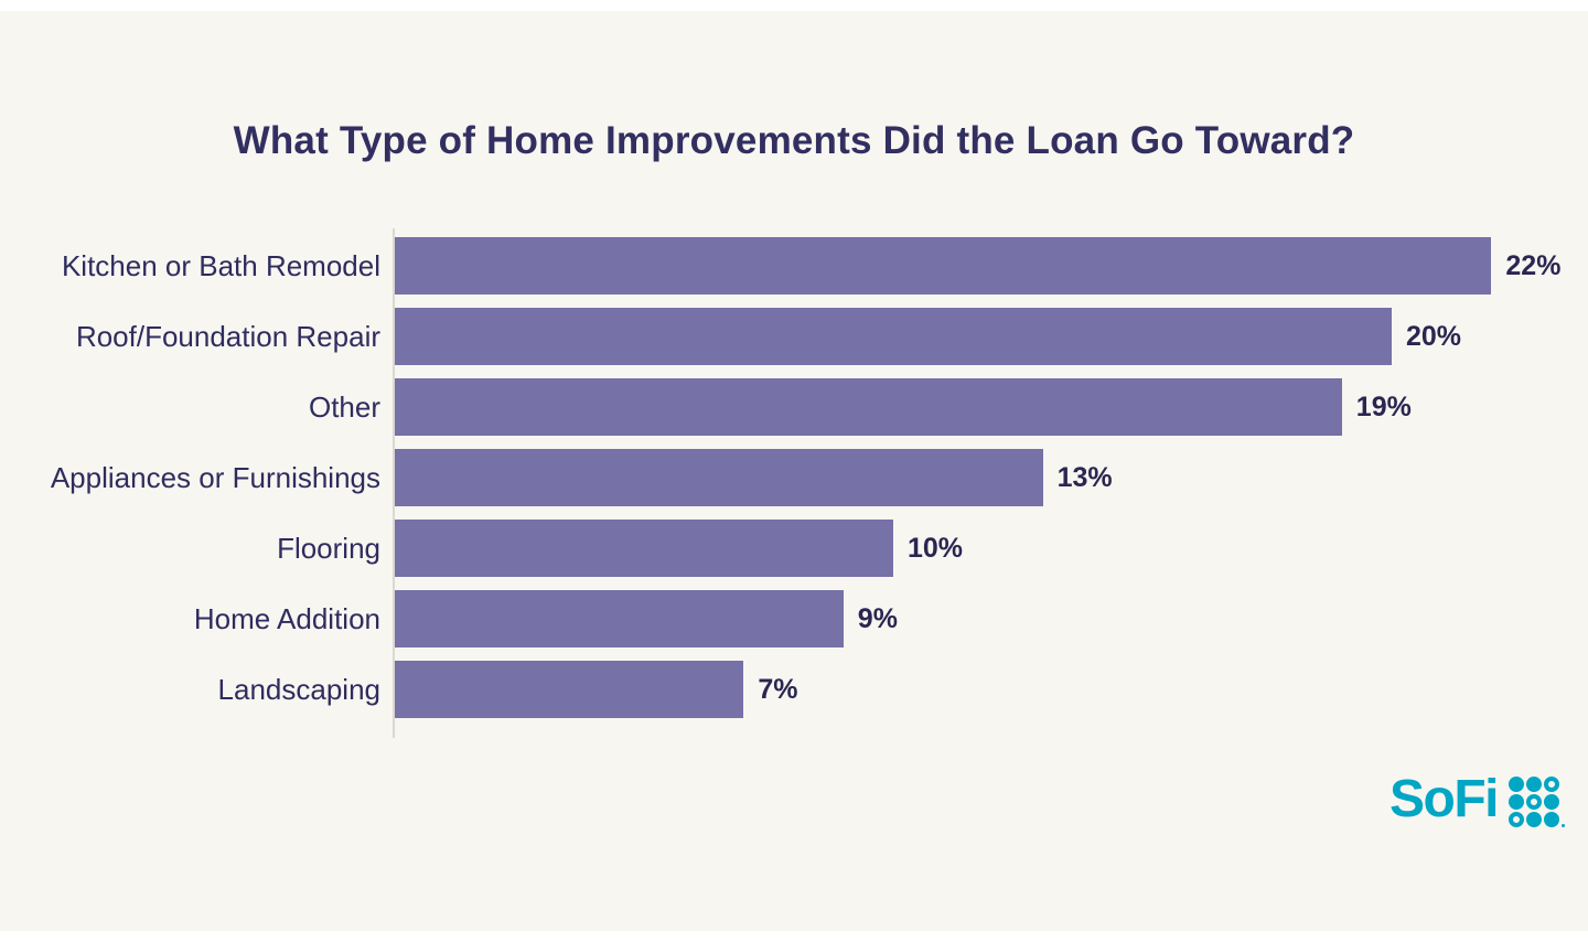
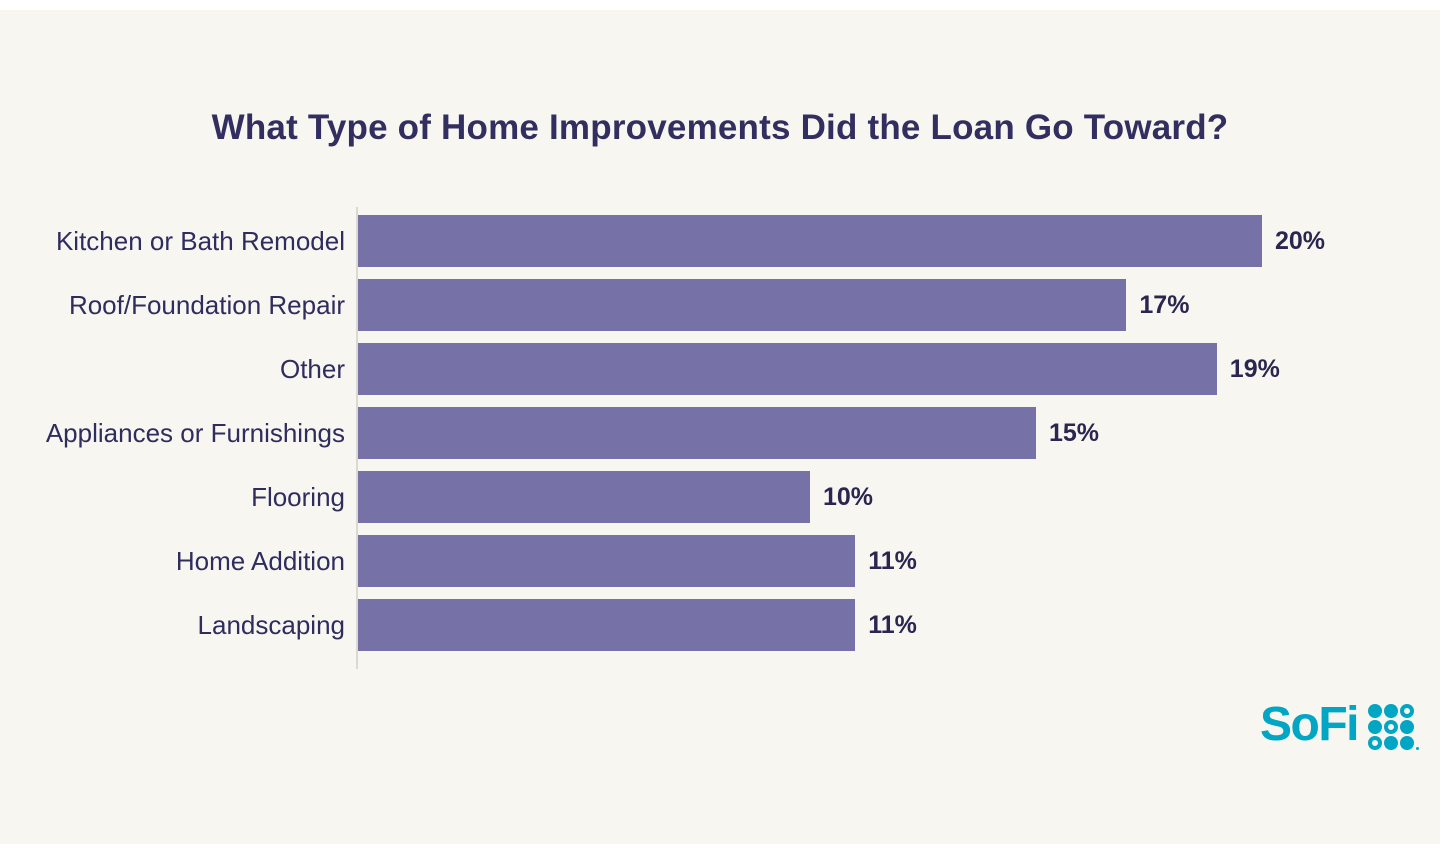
Kitchen or Bath Remodel: 22% -> 20%
Roof/Foundation Repair: 20% -> 17%
Appliances or Furnishings: 13% -> 15%
Home Addition: 9% -> 11%
Landscaping: 7% -> 11%
